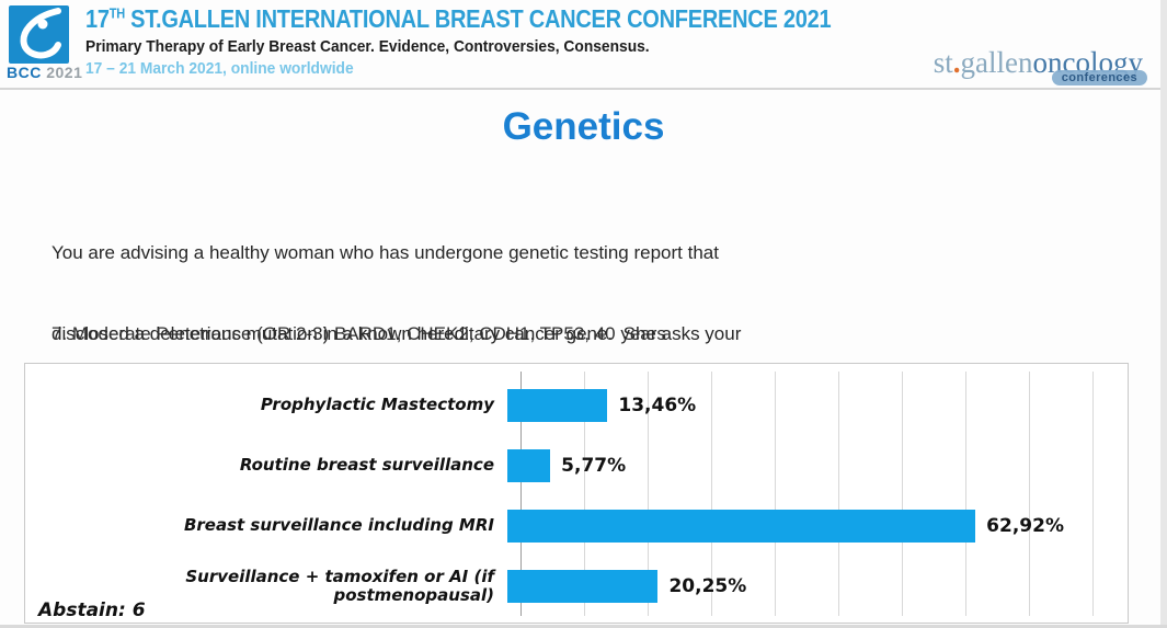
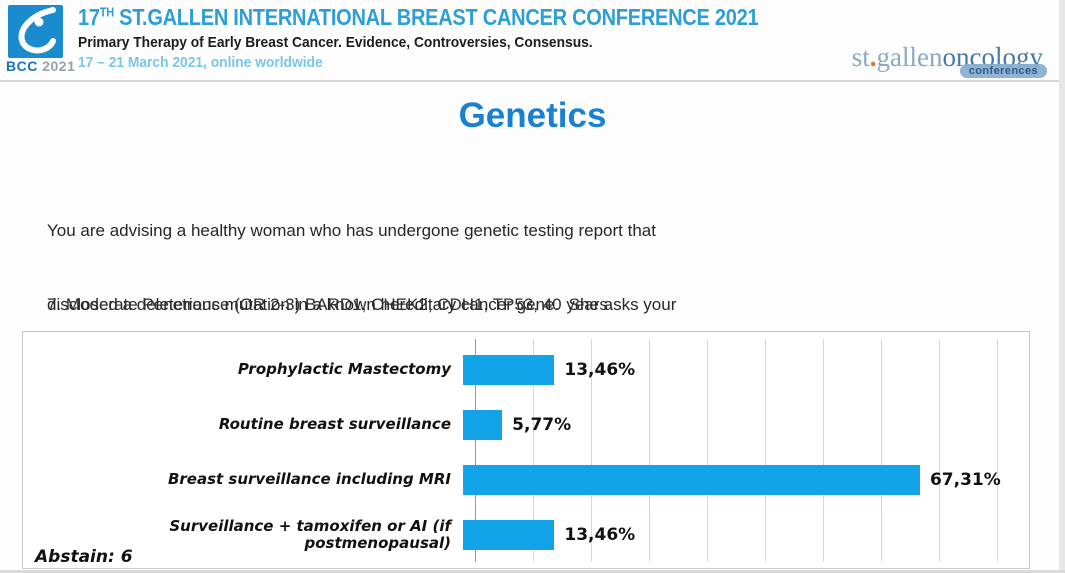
Breast surveillance including MRI: 62,92% -> 67,31%
Surveillance + tamoxifen or AI (if postmenopausal): 20,25% -> 13,46%
